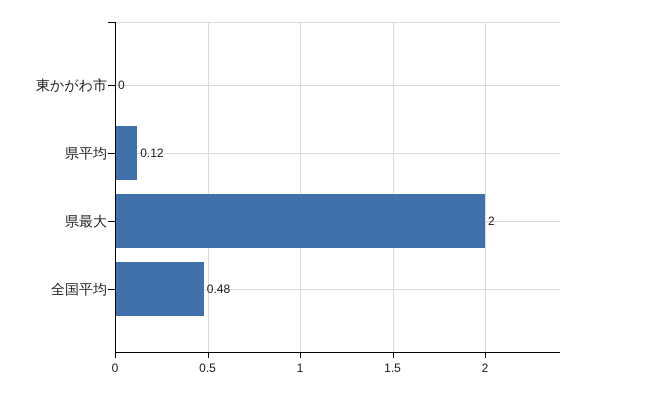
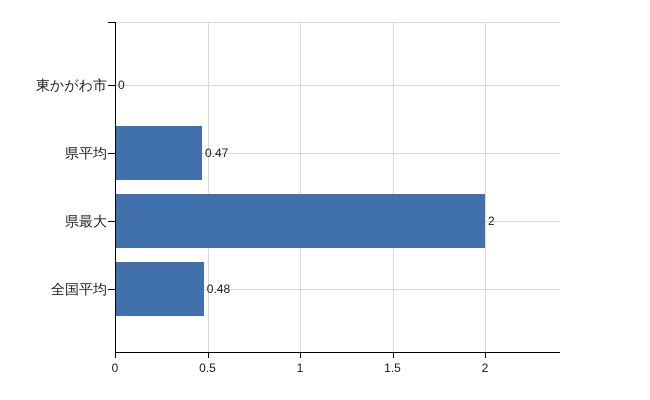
県平均: 0.12 -> 0.47
